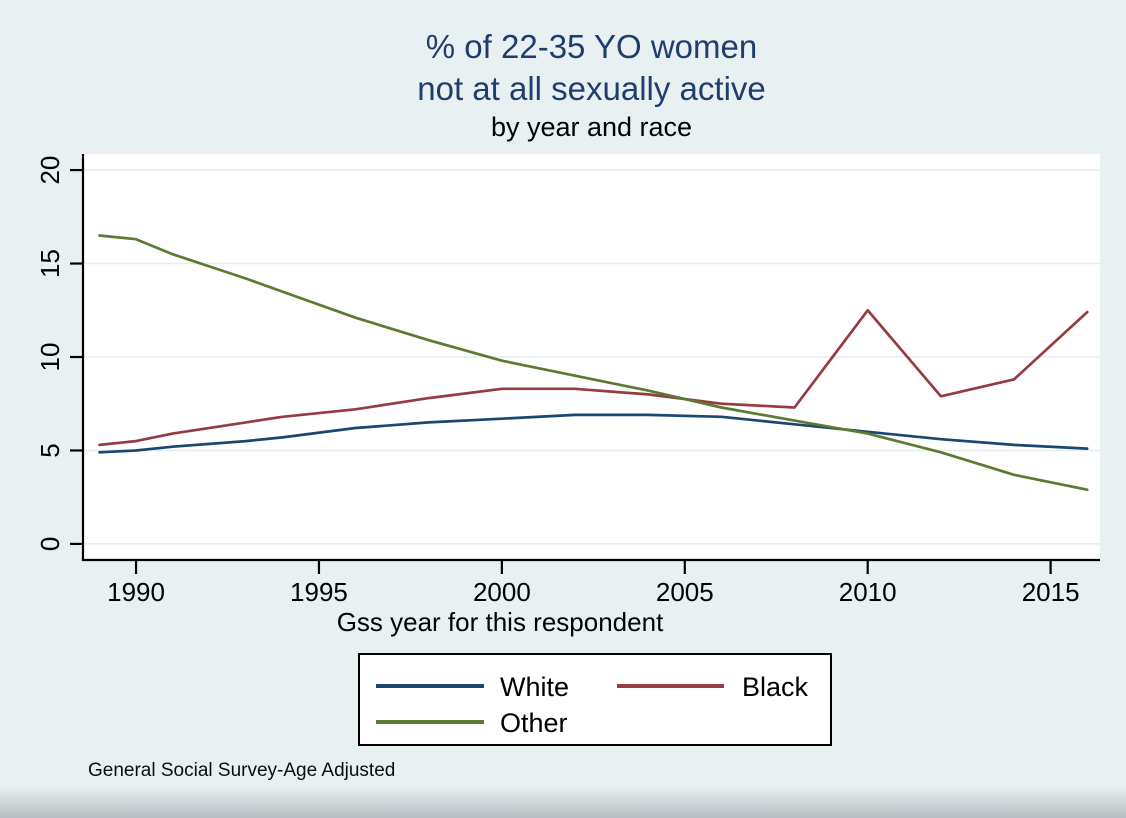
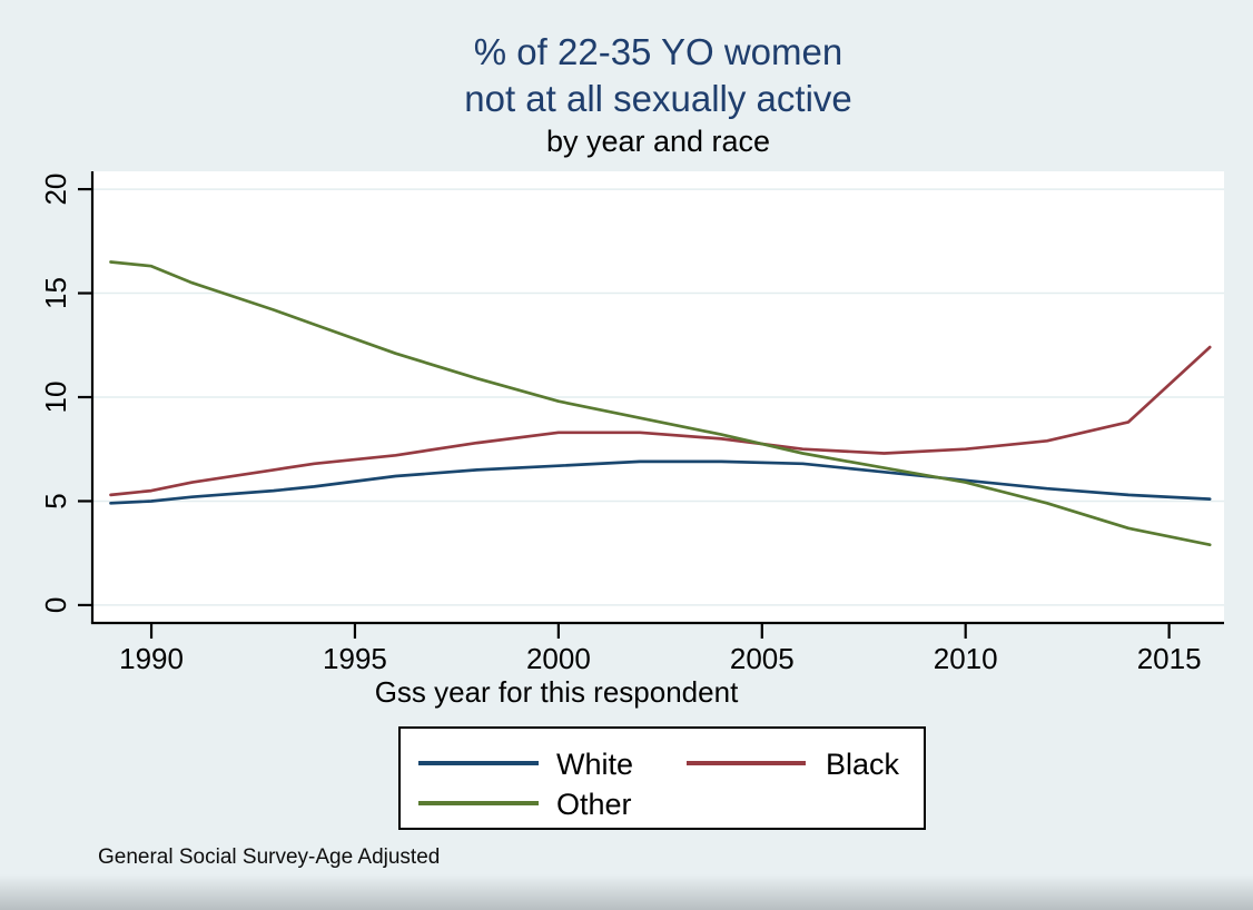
Black/2010: 12.5 -> 7.5
